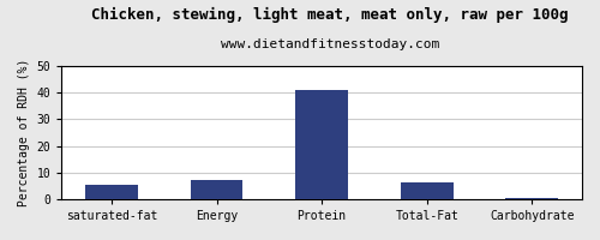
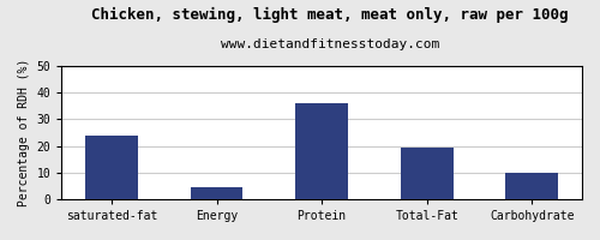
saturated-fat: 5.5 -> 24.0
Energy: 7.0 -> 4.5
Protein: 41.0 -> 36.0
Total-Fat: 6.5 -> 19.5
Carbohydrate: 0.5 -> 10.0
